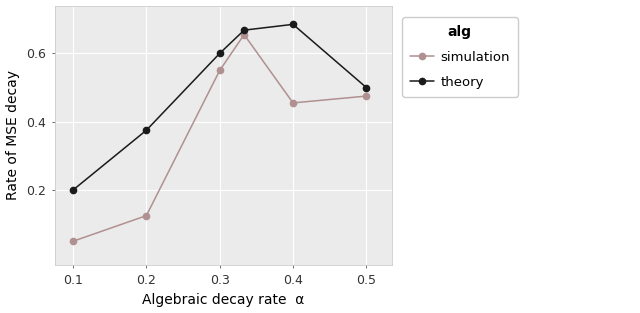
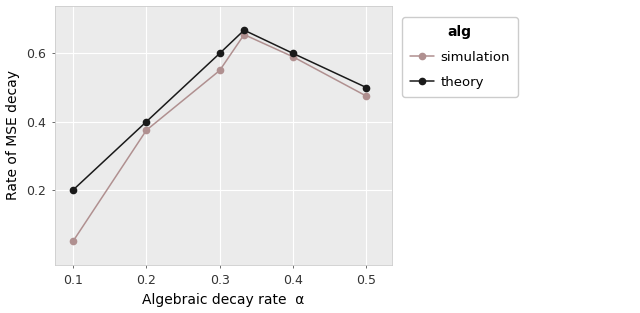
simulation/0.2: 0.125 -> 0.375
theory/0.2: 0.375 -> 0.400
simulation/0.4: 0.455 -> 0.590
theory/0.4: 0.685 -> 0.600
